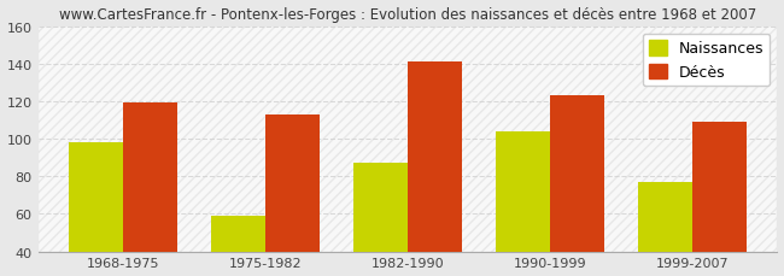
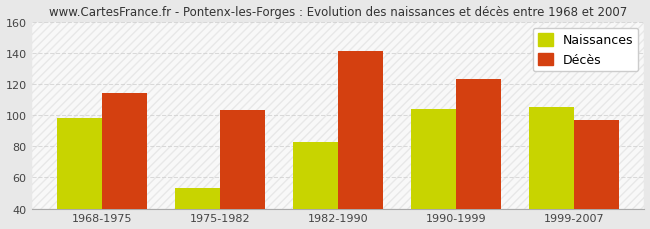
Décès/1968-1975: 119 -> 114
Naissances/1975-1982: 59 -> 53
Décès/1975-1982: 113 -> 103
Naissances/1982-1990: 87 -> 83
Naissances/1999-2007: 77 -> 105
Décès/1999-2007: 109 -> 97
